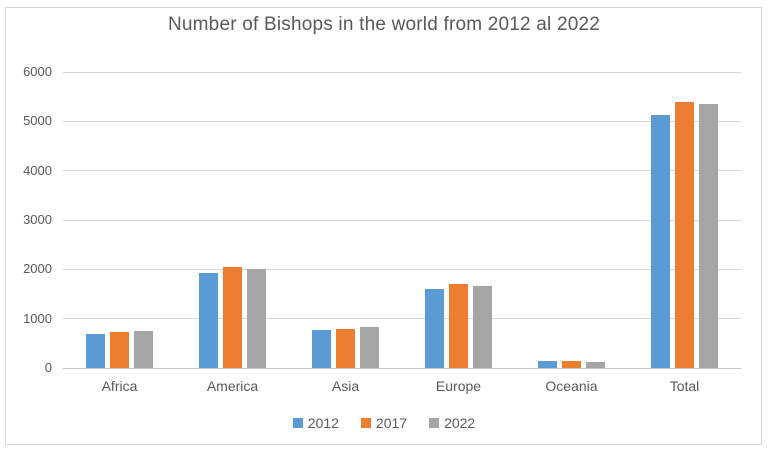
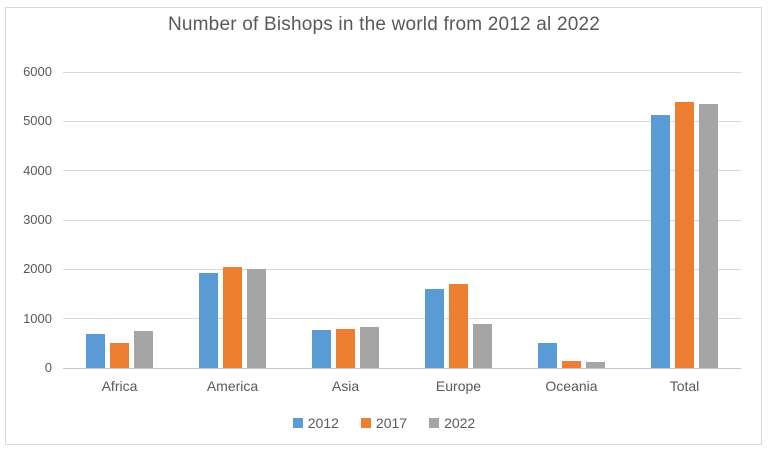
2017/Africa: 700 -> 500
2022/Europe: 1700 -> 900
2012/Oceania: 100 -> 500
